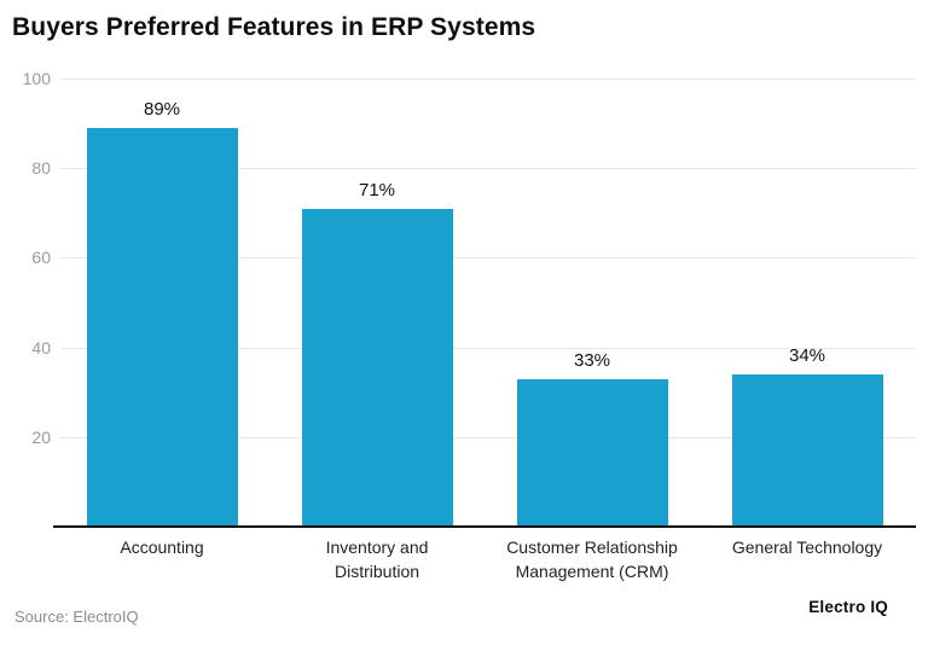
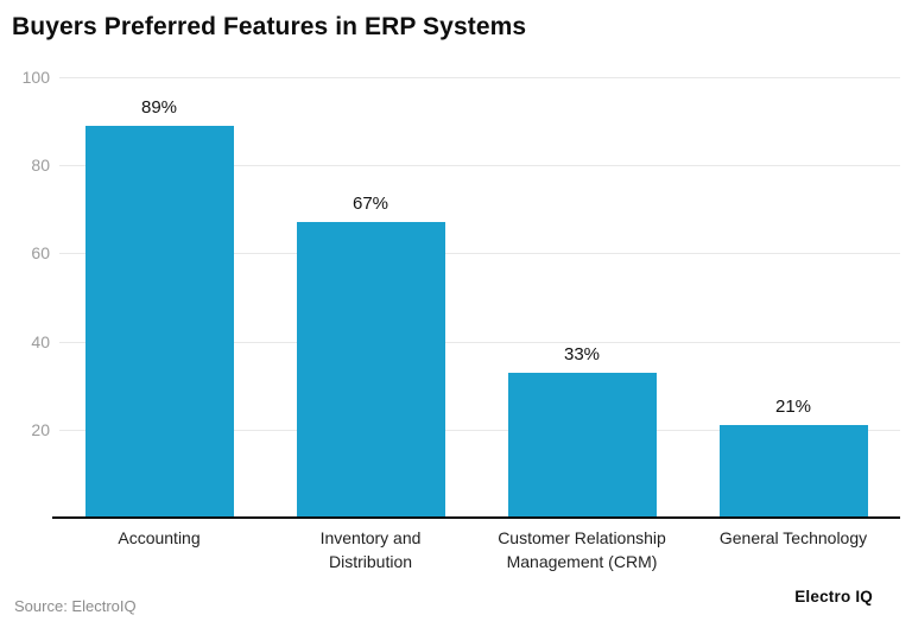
Inventory and Distribution: 71% -> 67%
General Technology: 34% -> 21%
